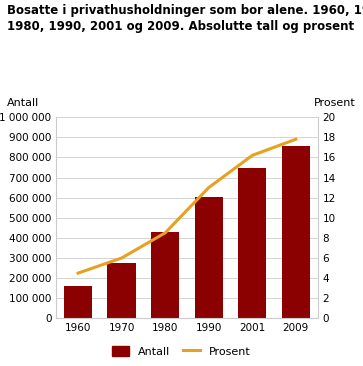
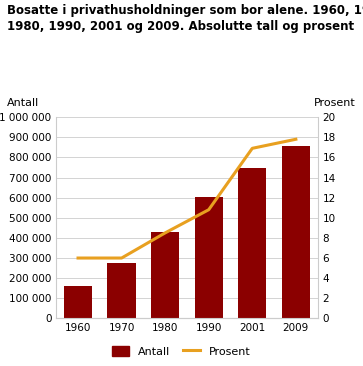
Prosent/1960: 4.5 -> 6.0
Prosent/1990: 13.0 -> 10.8
Prosent/2001: 16.2 -> 16.9
